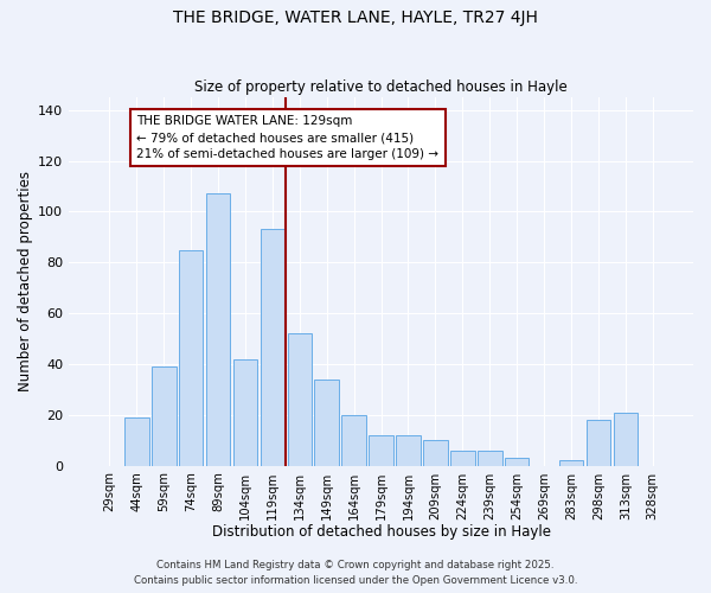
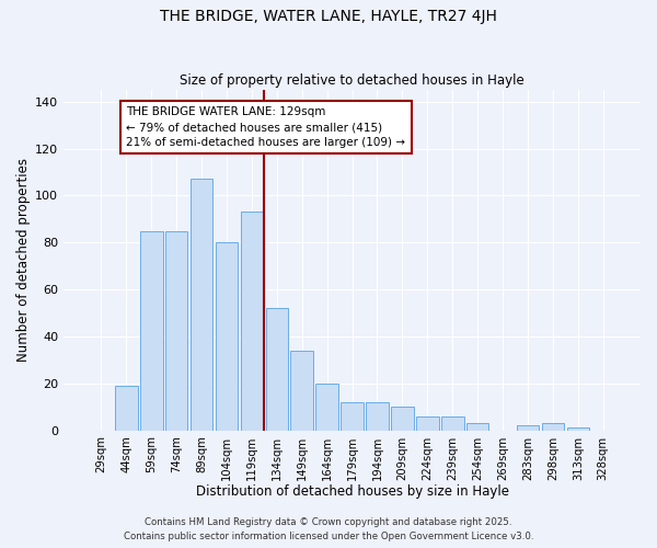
59sqm: 39 -> 85
104sqm: 42 -> 80
298sqm: 18 -> 3
313sqm: 21 -> 1
